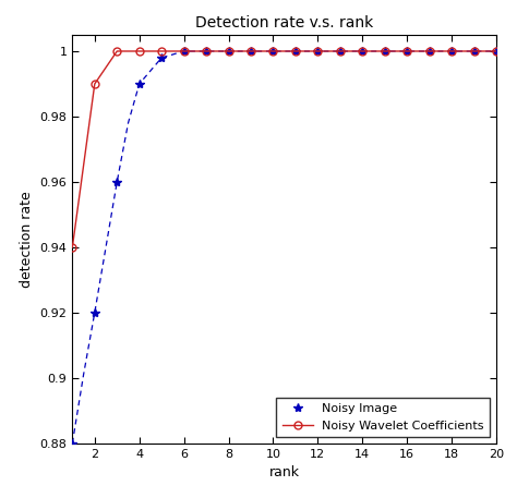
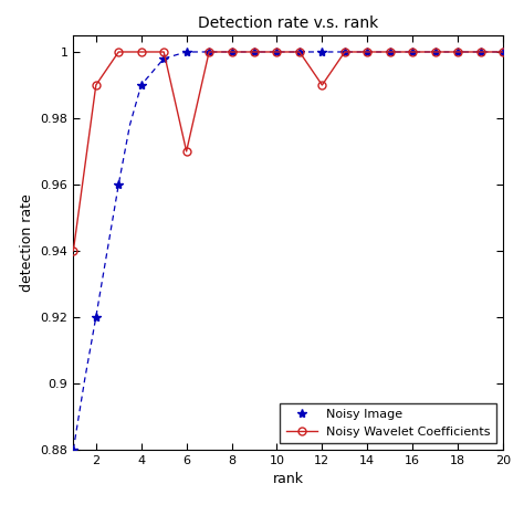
Noisy Wavelet Coefficients/6: 1.00 -> 0.97
Noisy Wavelet Coefficients/12: 1.00 -> 0.99
